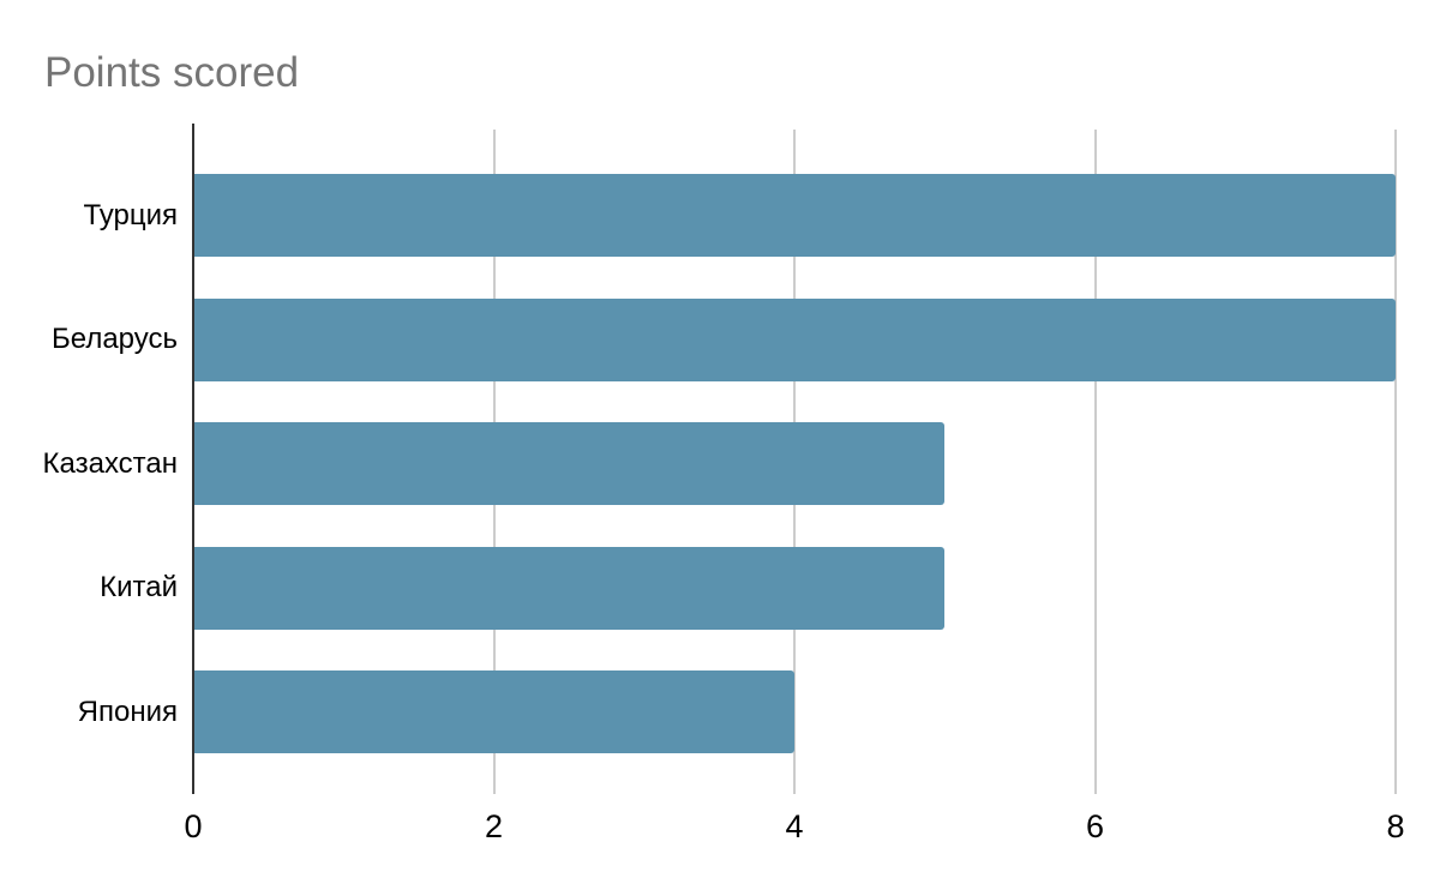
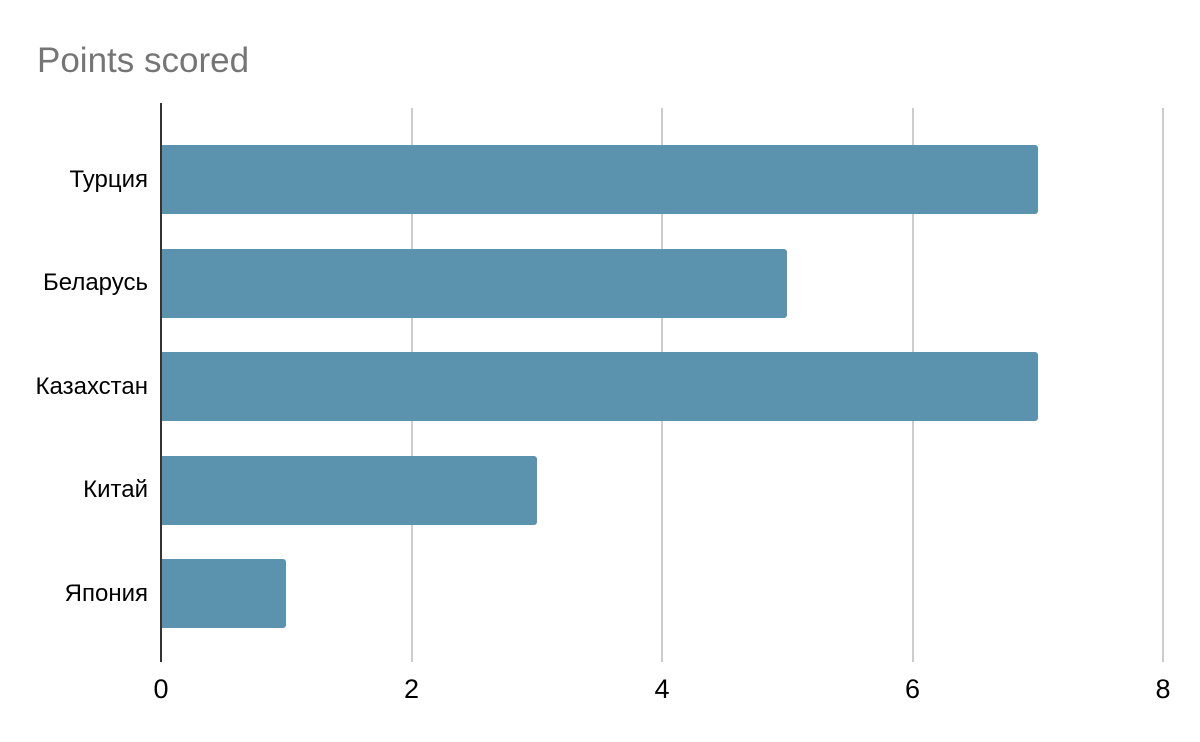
Турция: 8 -> 7
Беларусь: 8 -> 5
Казахстан: 5 -> 7
Китай: 5 -> 3
Япония: 4 -> 1
